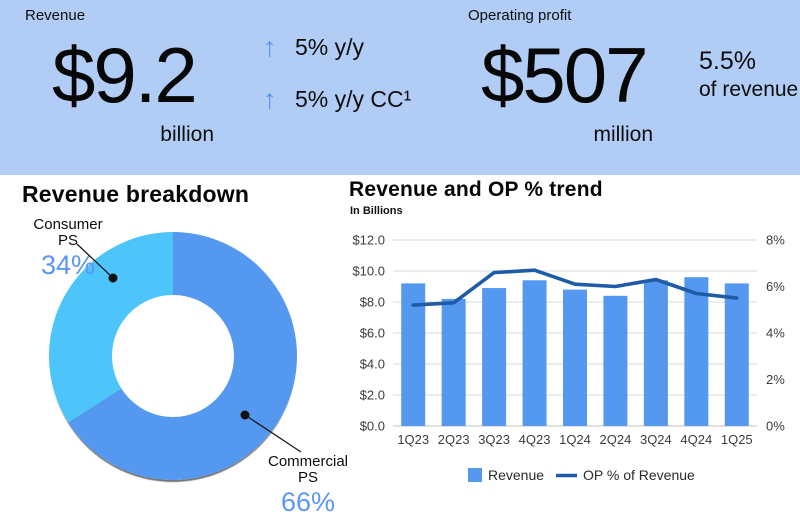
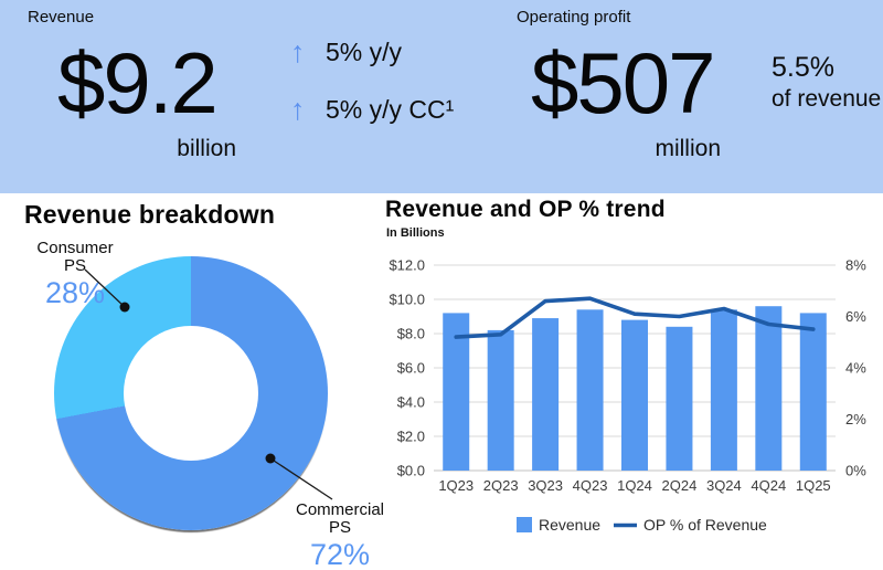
Revenue breakdown/Commercial PS: 66% -> 72%
Revenue breakdown/Consumer PS: 34% -> 28%
